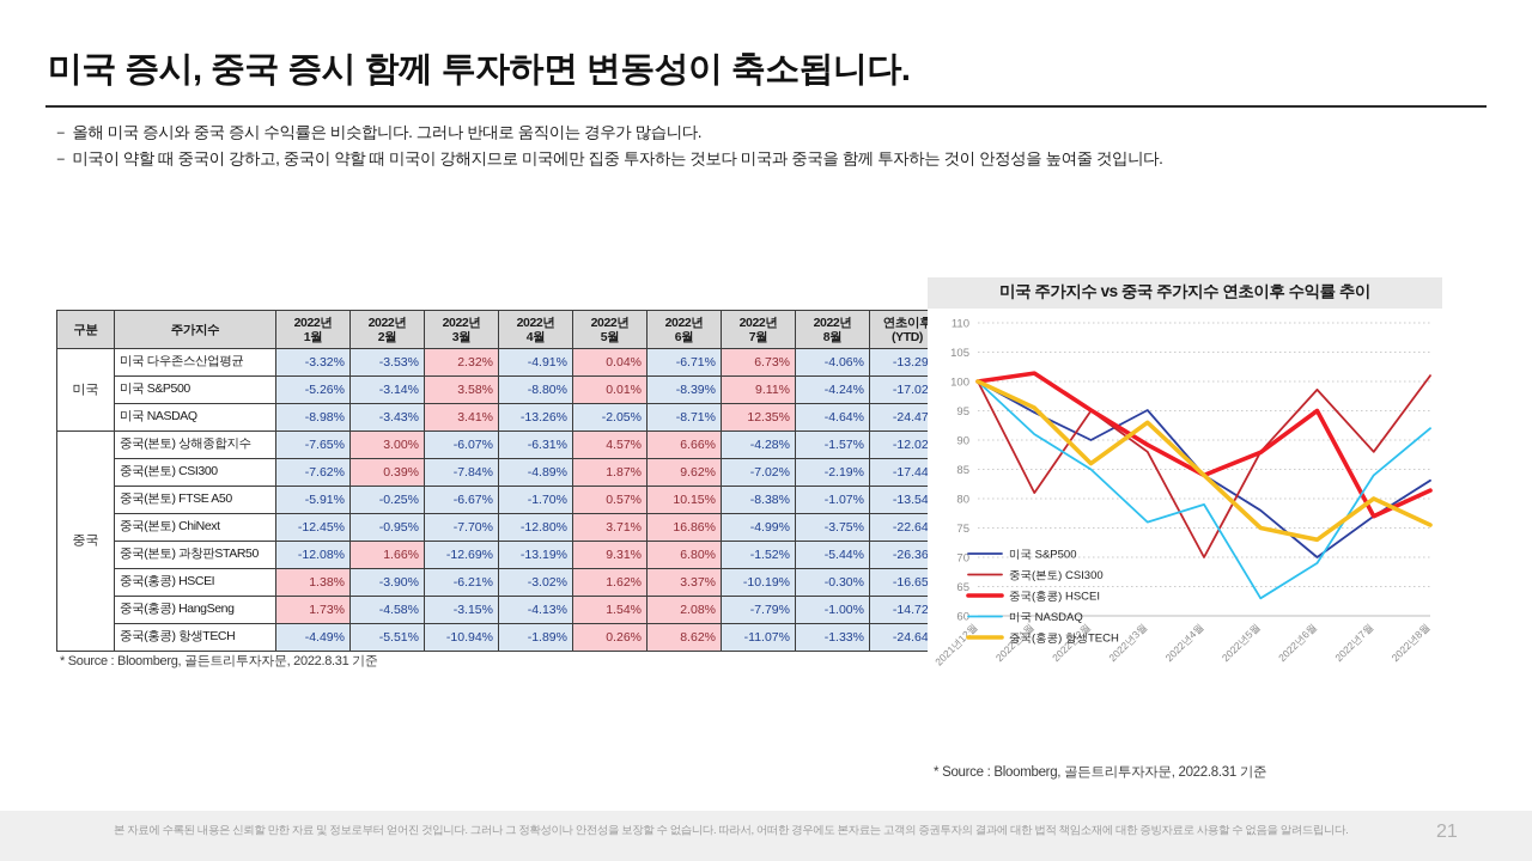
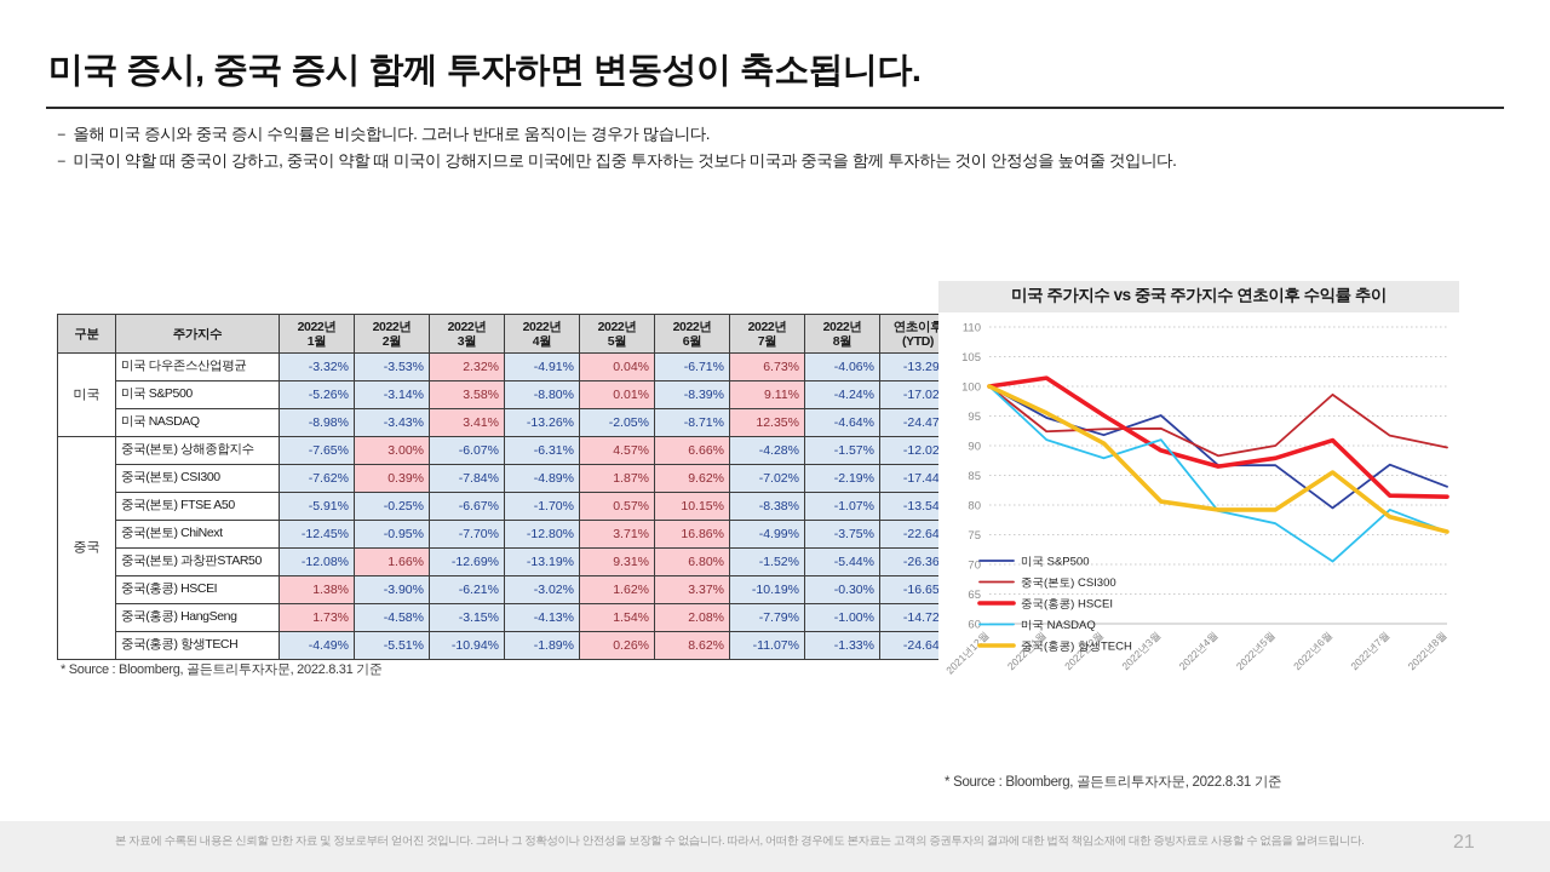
중국(본토) CSI300/2022년1월: 81 -> 92
미국 S&P500/2022년2월: 90 -> 92
중국(본토) CSI300/2022년2월: 95 -> 93
미국 NASDAQ/2022년2월: 85 -> 88
중국(홍콩) 항생TECH/2022년2월: 86 -> 90
중국(본토) CSI300/2022년3월: 88 -> 93
미국 NASDAQ/2022년3월: 76 -> 91
중국(홍콩) 항생TECH/2022년3월: 93 -> 81
미국 S&P500/2022년4월: 84 -> 87
중국(본토) CSI300/2022년4월: 70 -> 88
중국(홍콩) HSCEI/2022년4월: 84 -> 86
중국(홍콩) 항생TECH/2022년4월: 84 -> 79
미국 S&P500/2022년5월: 78 -> 87
중국(본토) CSI300/2022년5월: 88 -> 90
미국 NASDAQ/2022년5월: 63 -> 77
중국(홍콩) 항생TECH/2022년5월: 75 -> 79
미국 S&P500/2022년6월: 70 -> 80
중국(홍콩) HSCEI/2022년6월: 95 -> 91
미국 NASDAQ/2022년6월: 69 -> 70
중국(홍콩) 항생TECH/2022년6월: 73 -> 86
미국 S&P500/2022년7월: 77 -> 87
중국(본토) CSI300/2022년7월: 88 -> 92
중국(홍콩) HSCEI/2022년7월: 77 -> 82
미국 NASDAQ/2022년7월: 84 -> 79
중국(홍콩) 항생TECH/2022년7월: 80 -> 78
중국(본토) CSI300/2022년8월: 101 -> 90
미국 NASDAQ/2022년8월: 92 -> 76
